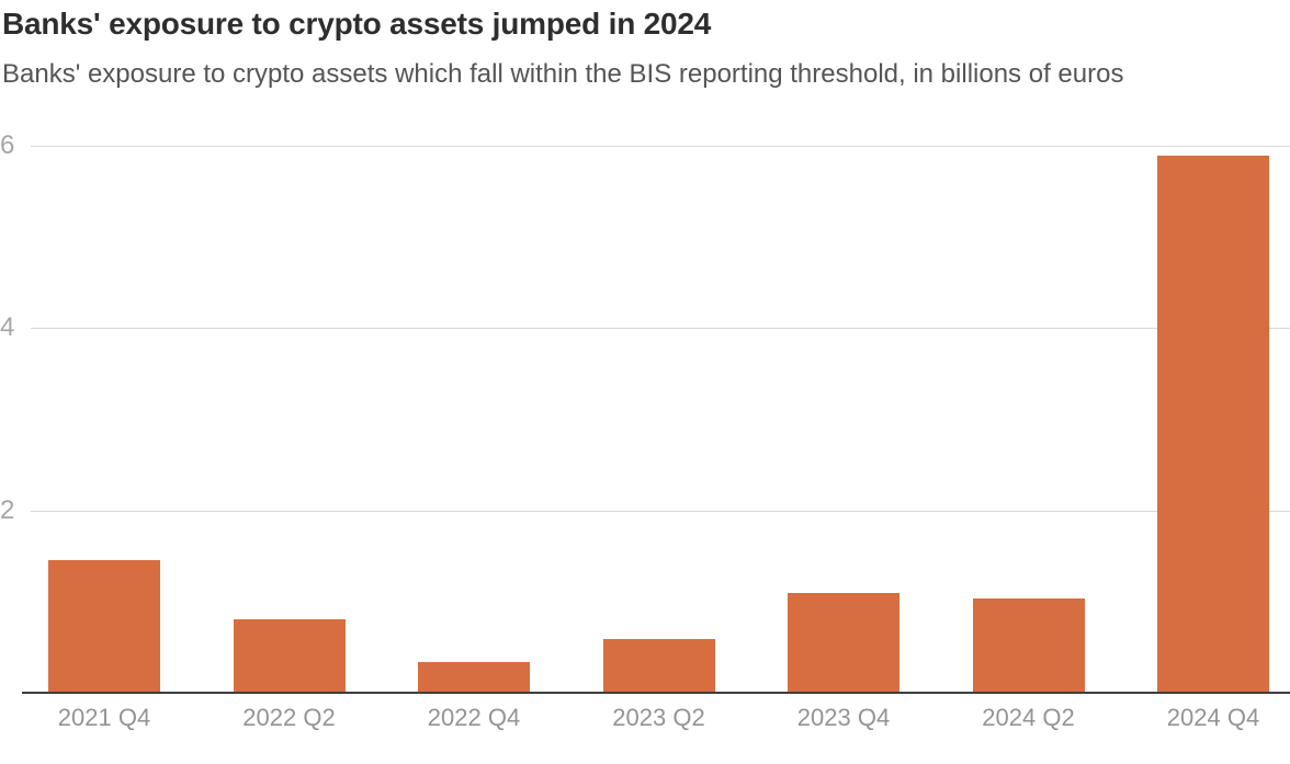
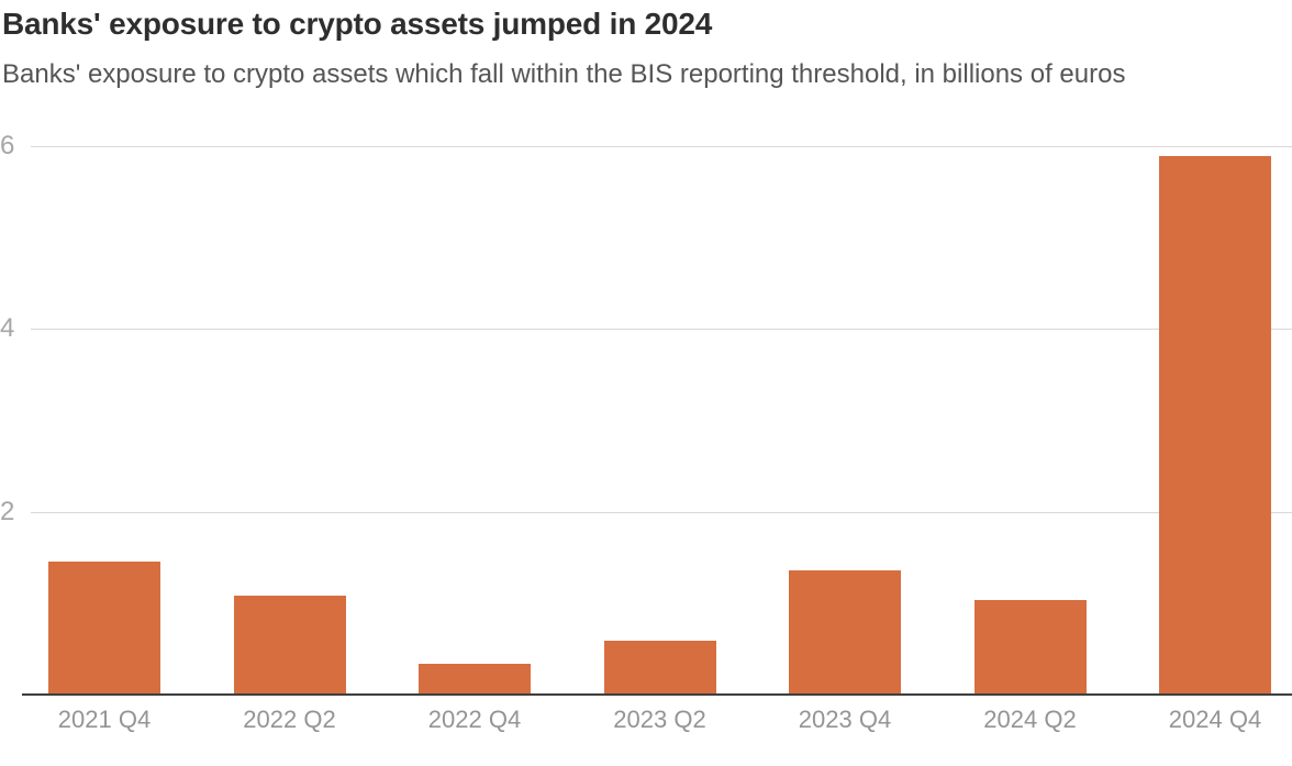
2022 Q2: 0.8 -> 1.1
2023 Q4: 1.1 -> 1.4
